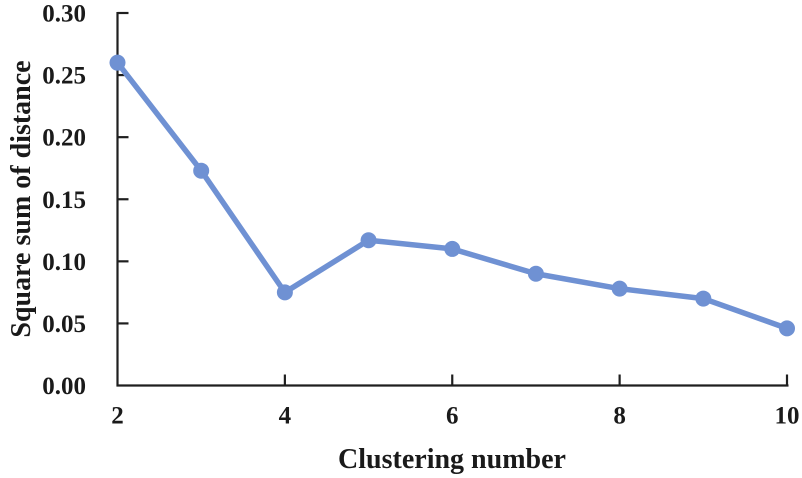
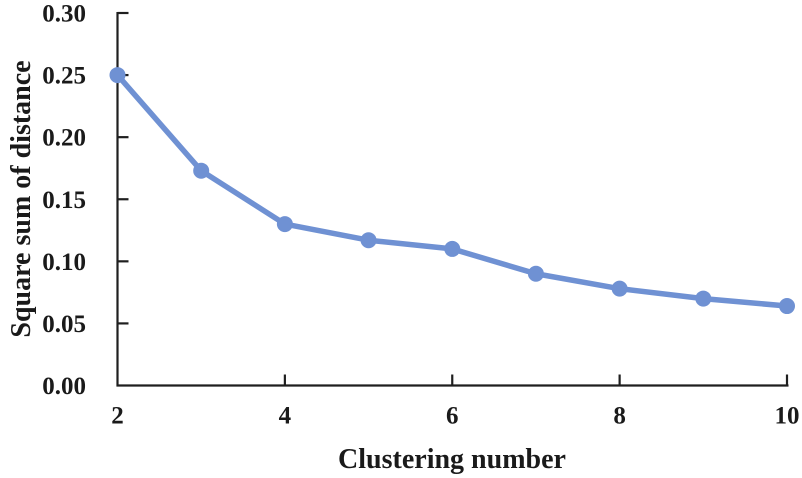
2: 0.260 -> 0.250
4: 0.075 -> 0.130
10: 0.046 -> 0.064
